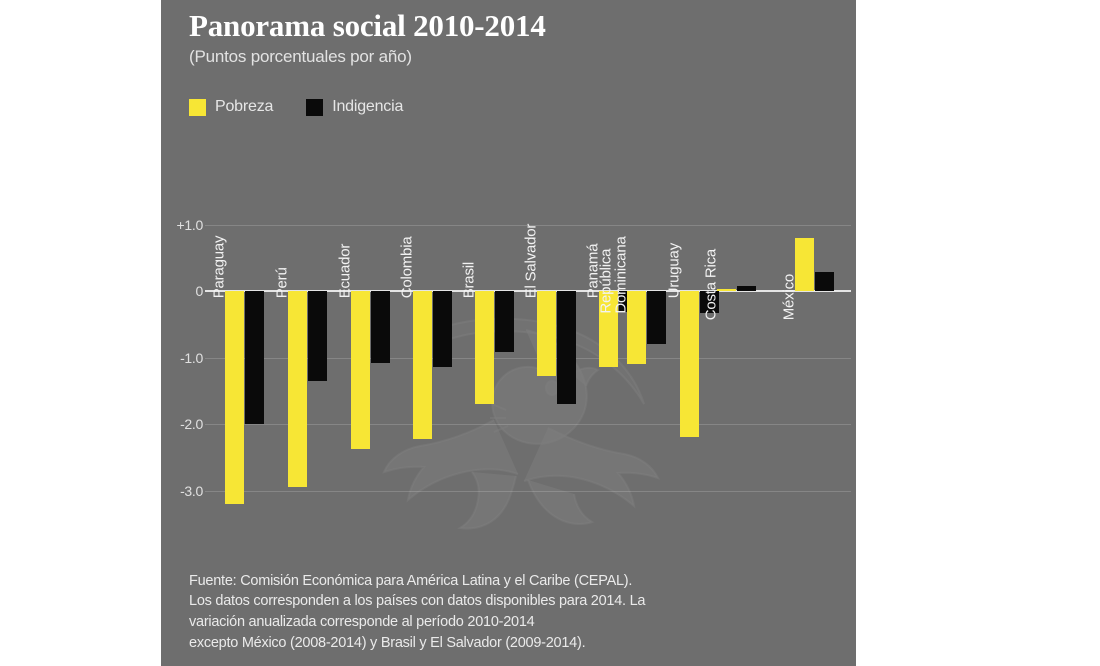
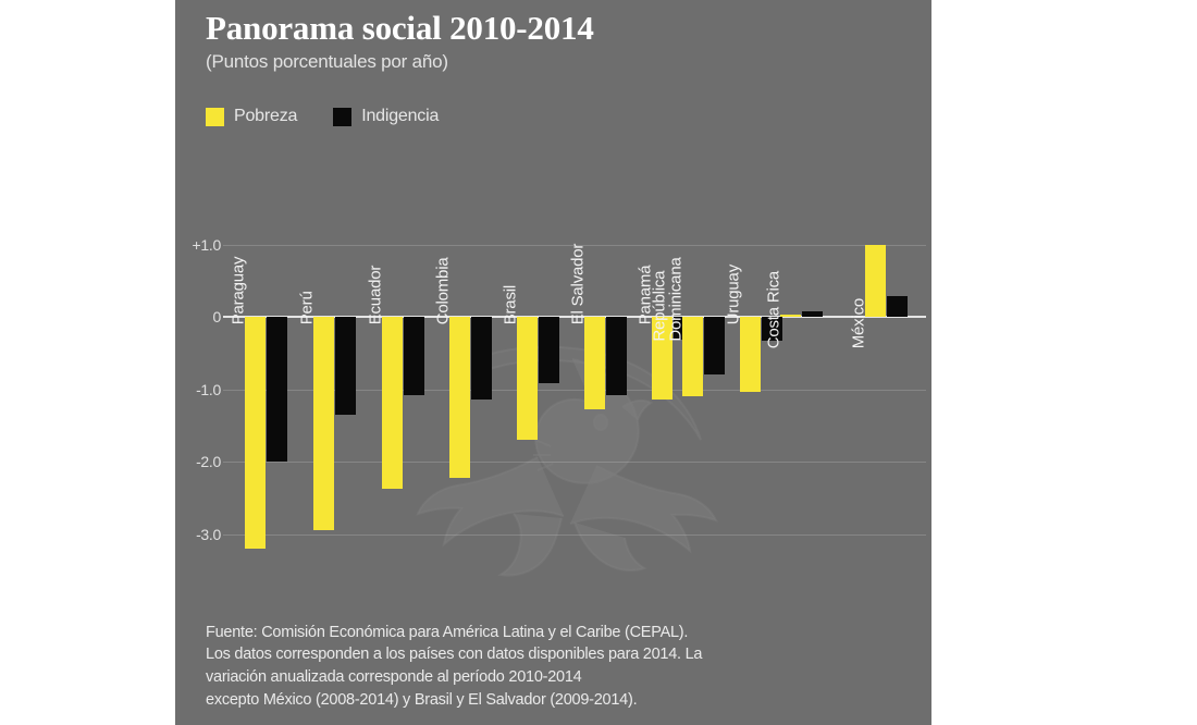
Indigencia/El Salvador: -1.7 -> -1.1
Pobreza/Uruguay: -2.2 -> -1.0
Pobreza/México: 0.8 -> 1.0
